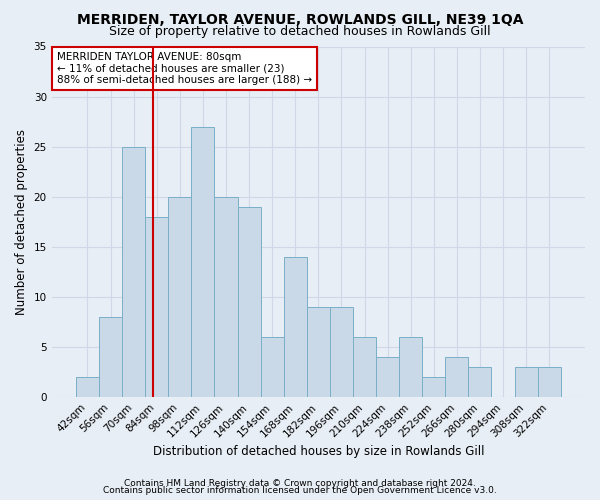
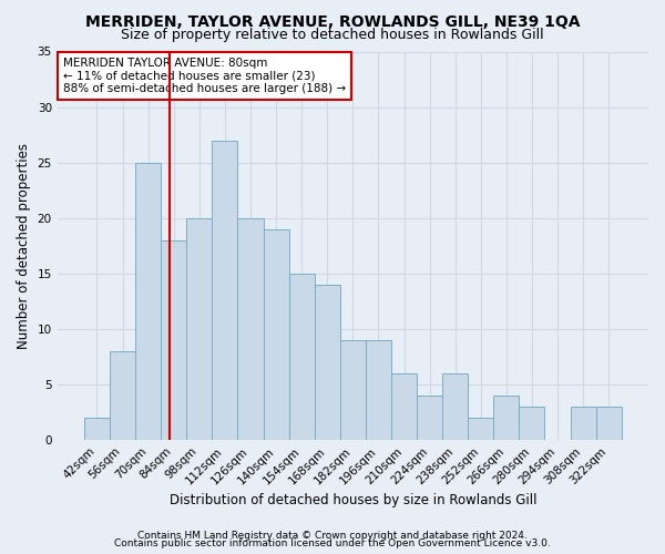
154sqm: 6 -> 15
